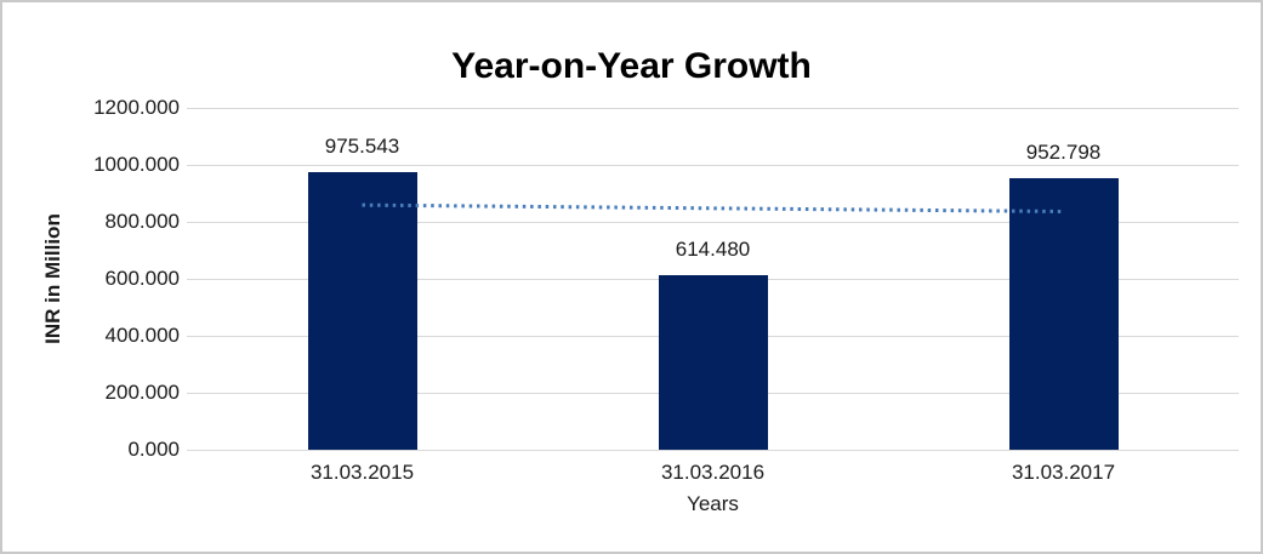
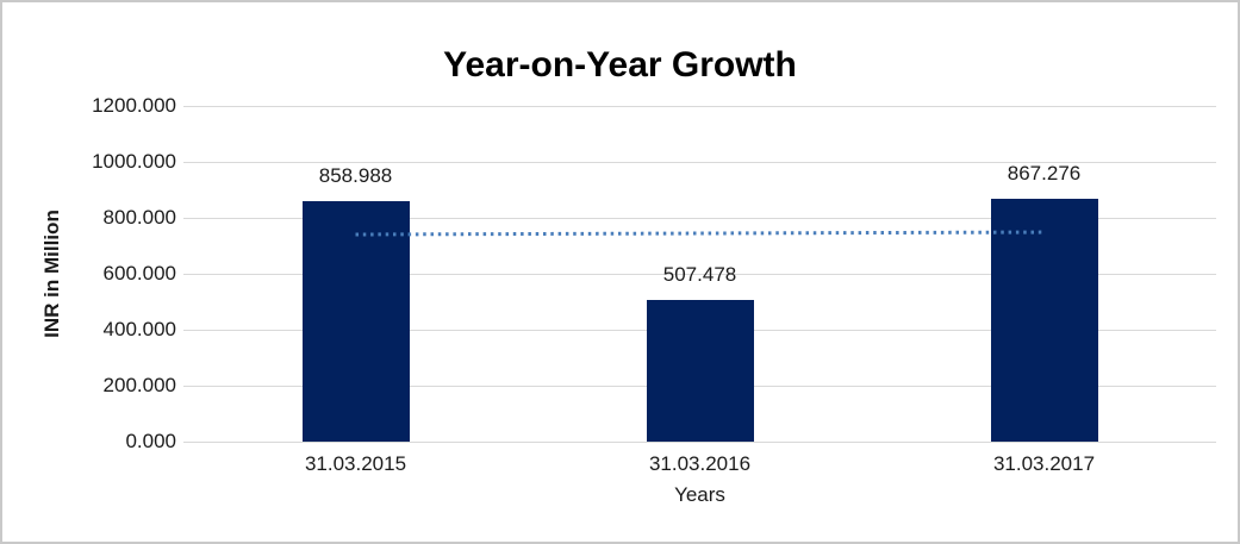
31.03.2015: 975.543 -> 858.988
31.03.2016: 614.480 -> 507.478
31.03.2017: 952.798 -> 867.276
